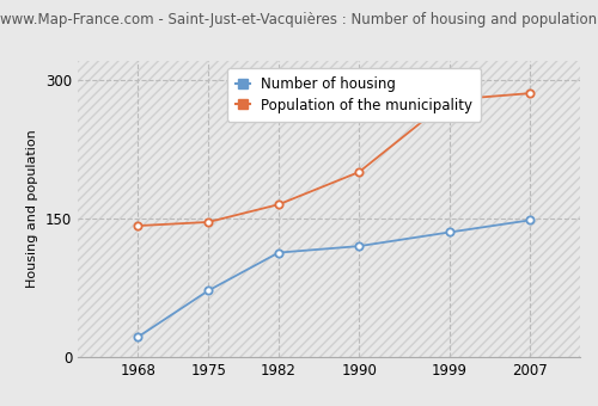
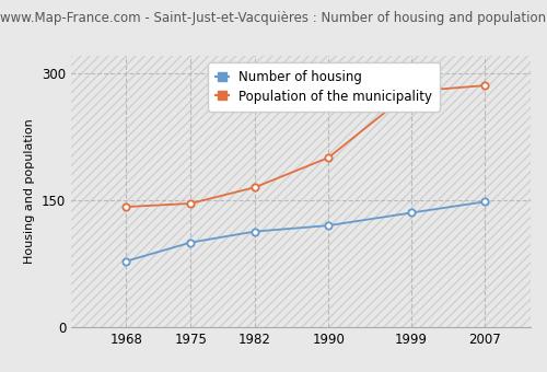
Number of housing/1968: 22 -> 78
Number of housing/1975: 72 -> 100
